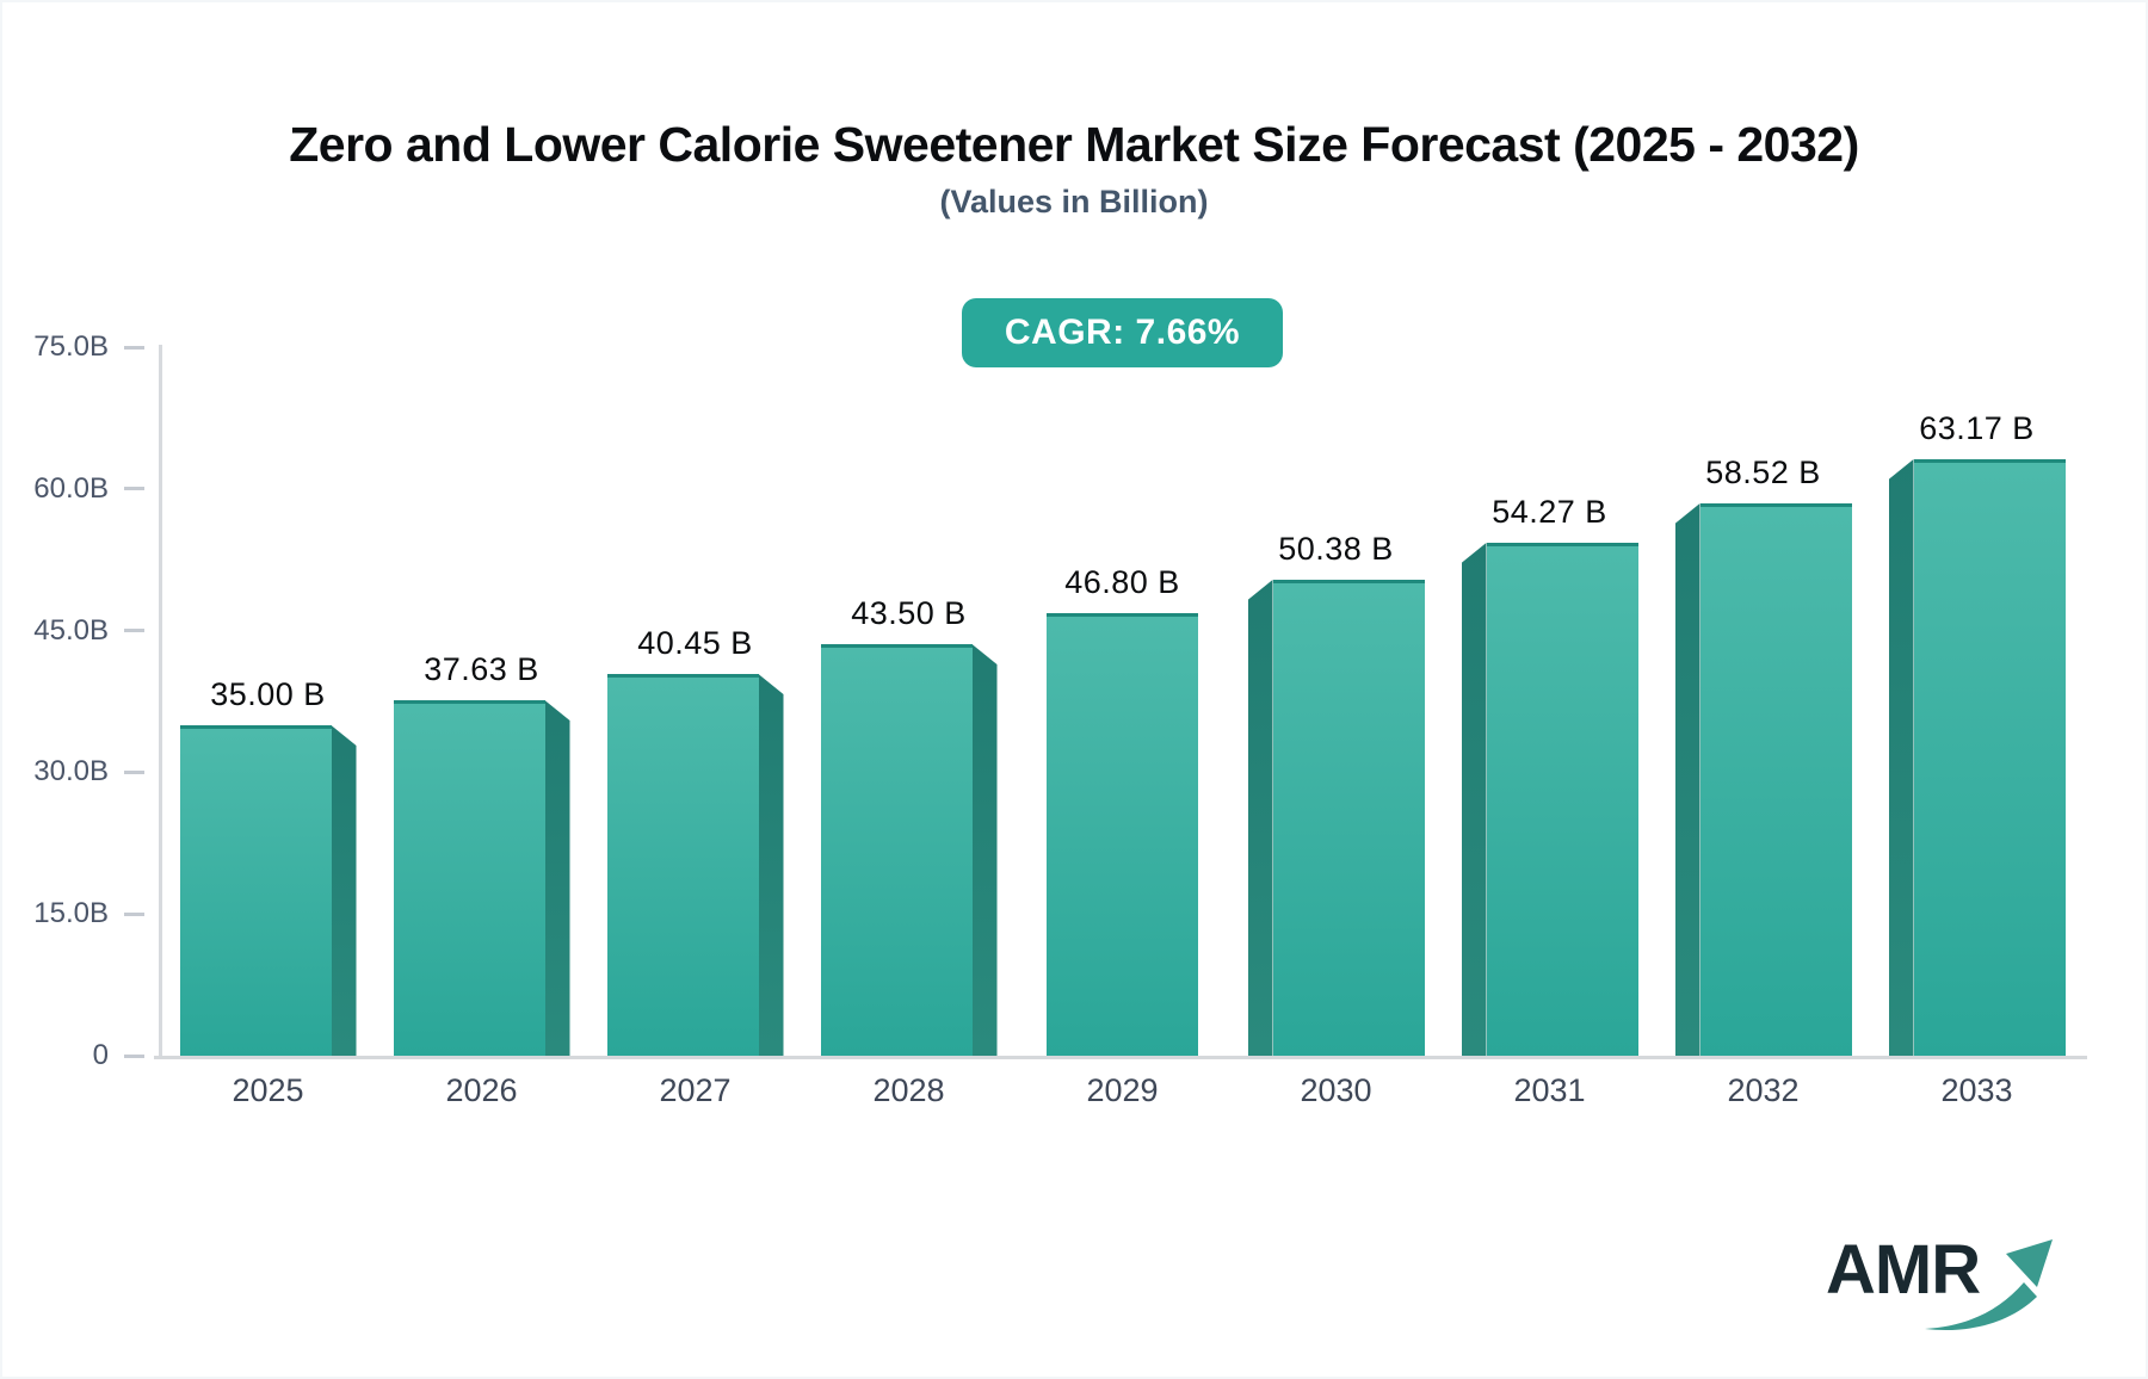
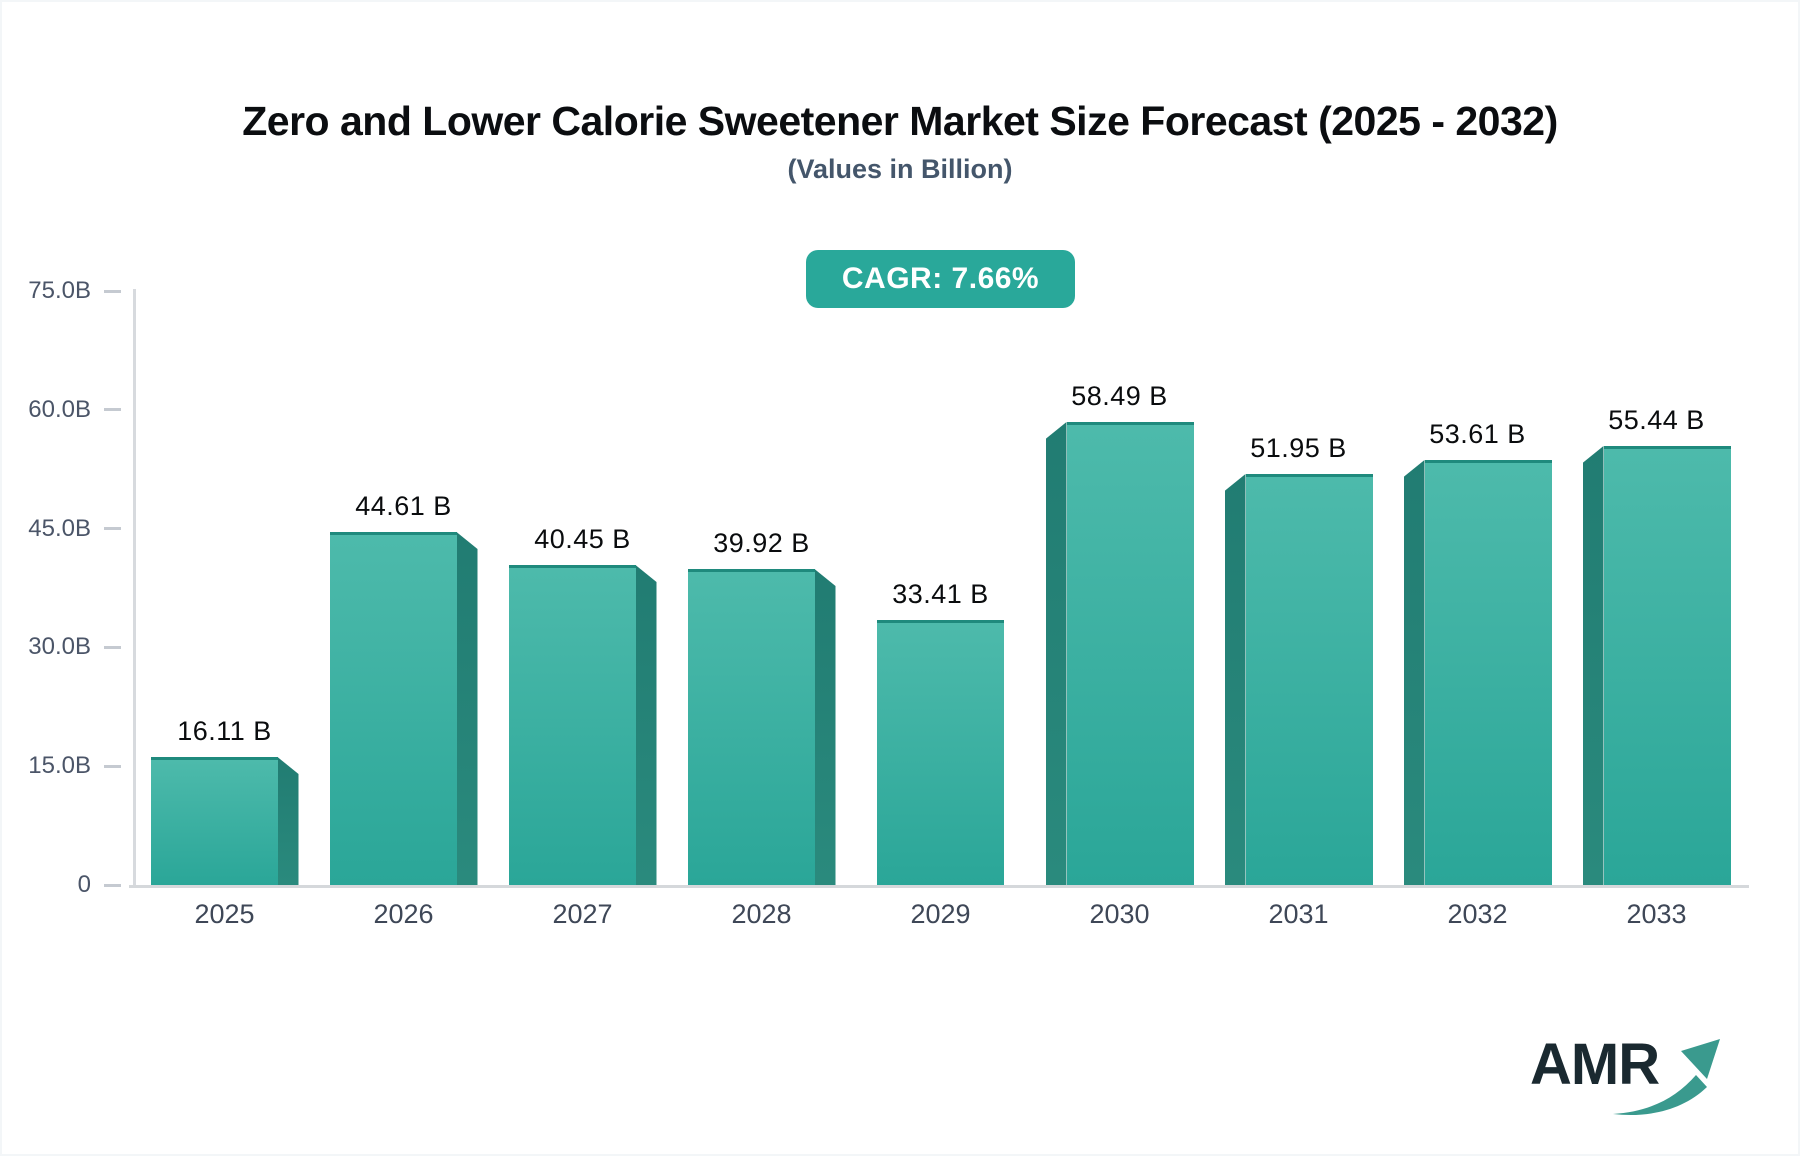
2025: 35.00 -> 16.11
2026: 37.63 -> 44.61
2028: 43.50 -> 39.92
2029: 46.80 -> 33.41
2030: 50.38 -> 58.49
2031: 54.27 -> 51.95
2032: 58.52 -> 53.61
2033: 63.17 -> 55.44
